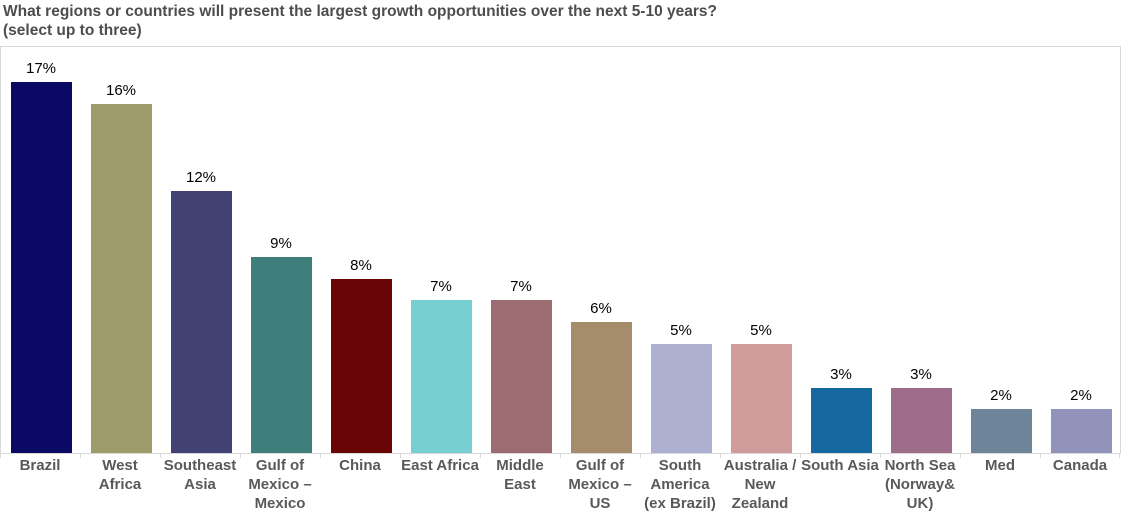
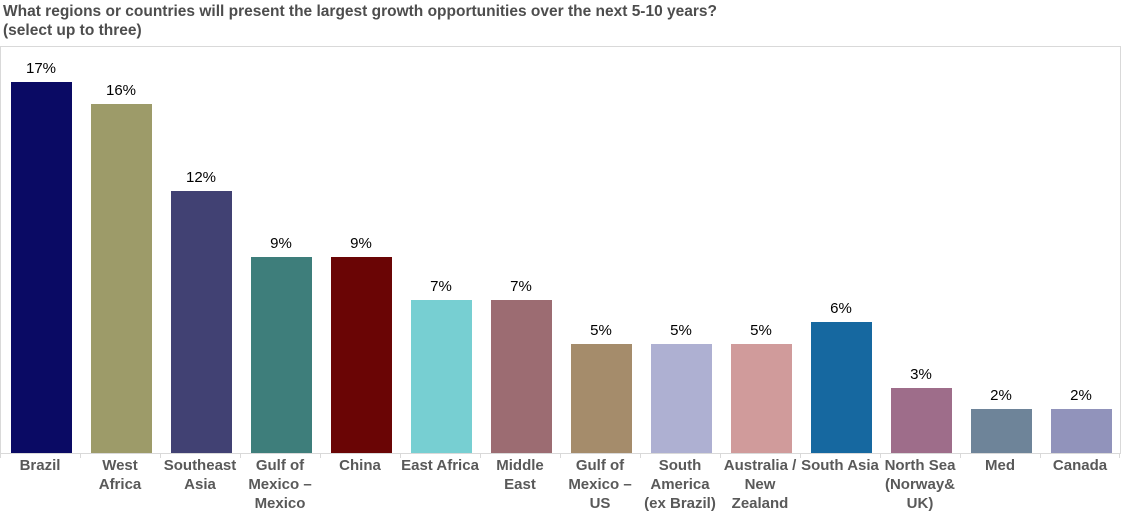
China: 8% -> 9%
Gulf of Mexico – US: 6% -> 5%
South Asia: 3% -> 6%
